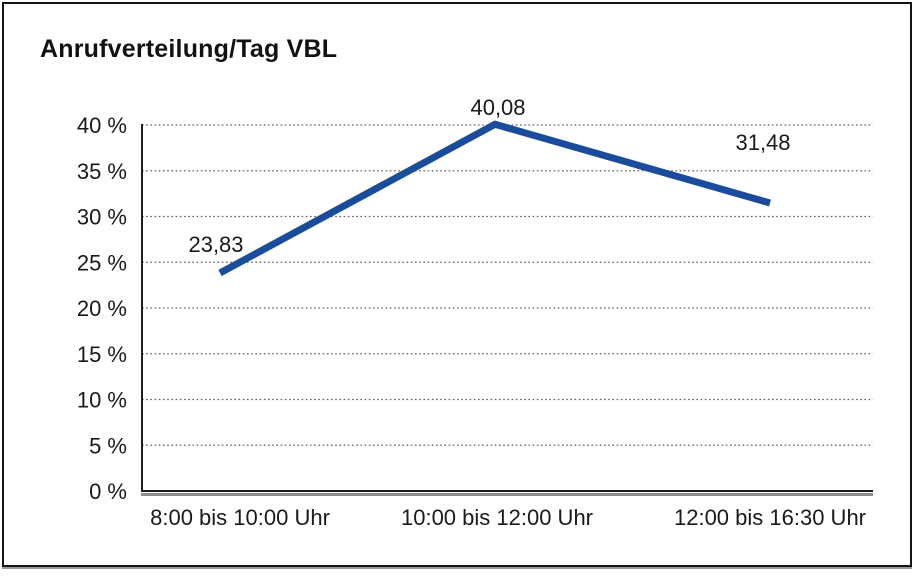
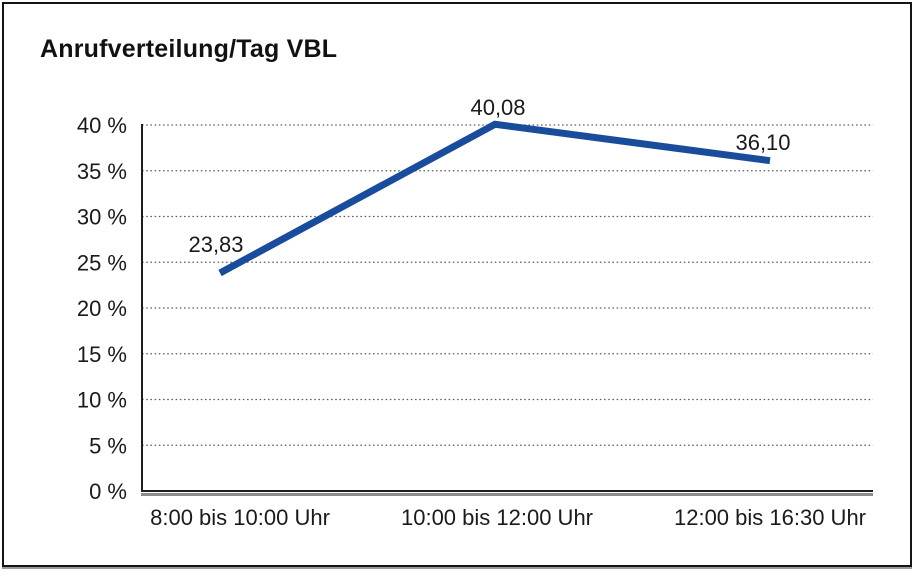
12:00 bis 16:30 Uhr: 31,48 -> 36,10
